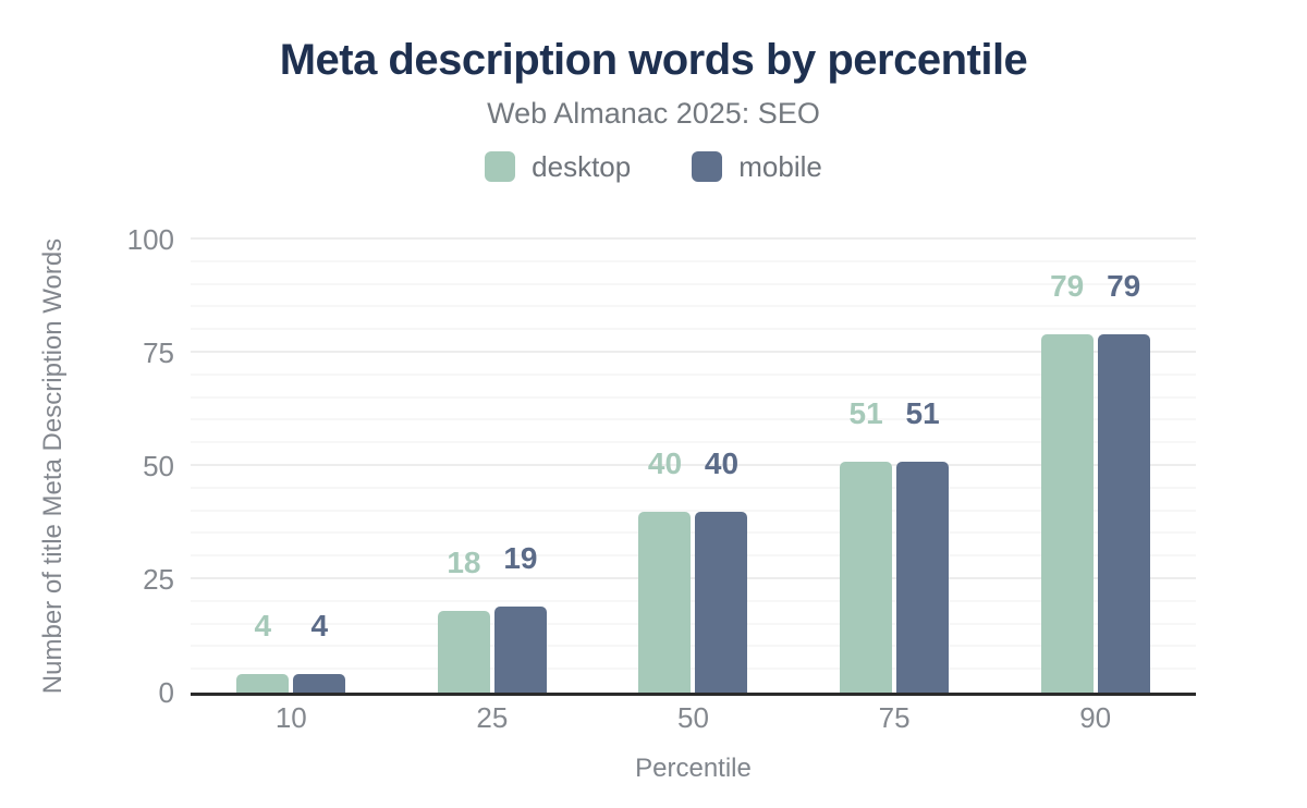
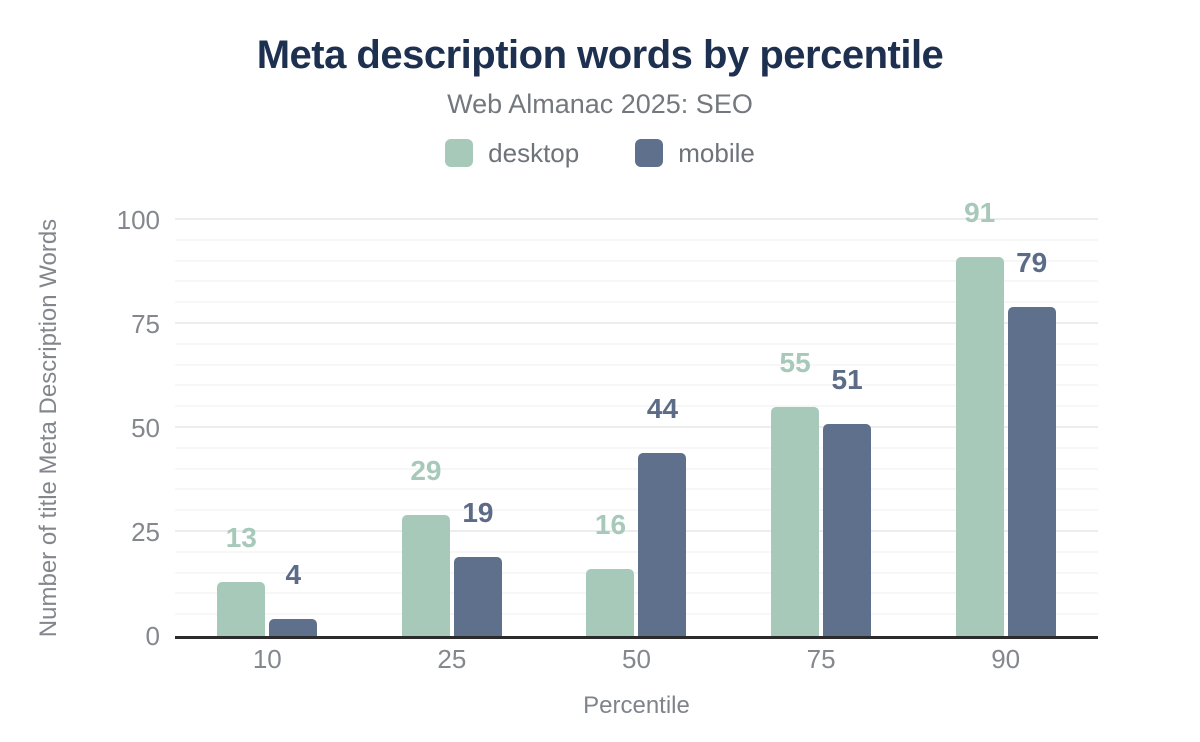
desktop/10: 4 -> 13
desktop/25: 18 -> 29
desktop/50: 40 -> 16
mobile/50: 40 -> 44
desktop/75: 51 -> 55
desktop/90: 79 -> 91
